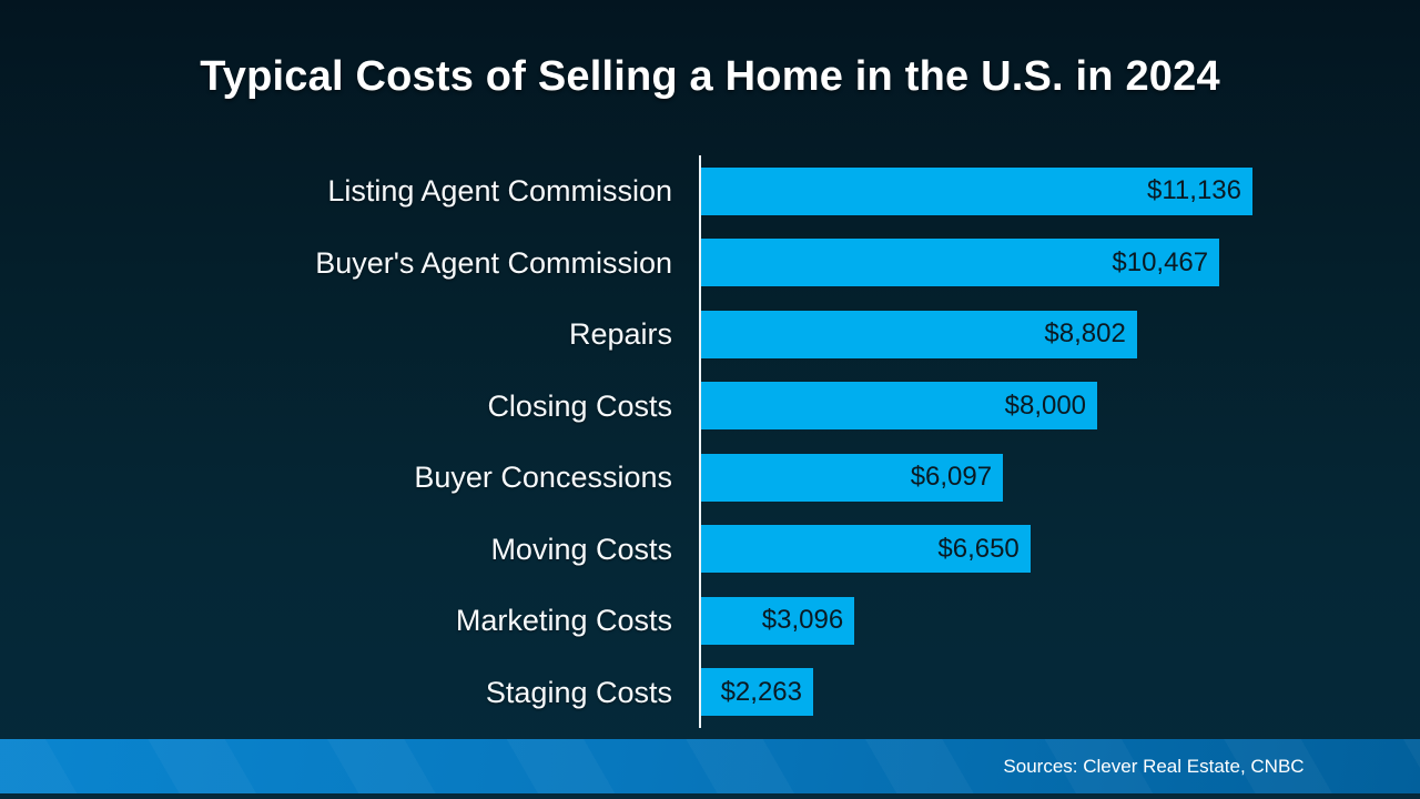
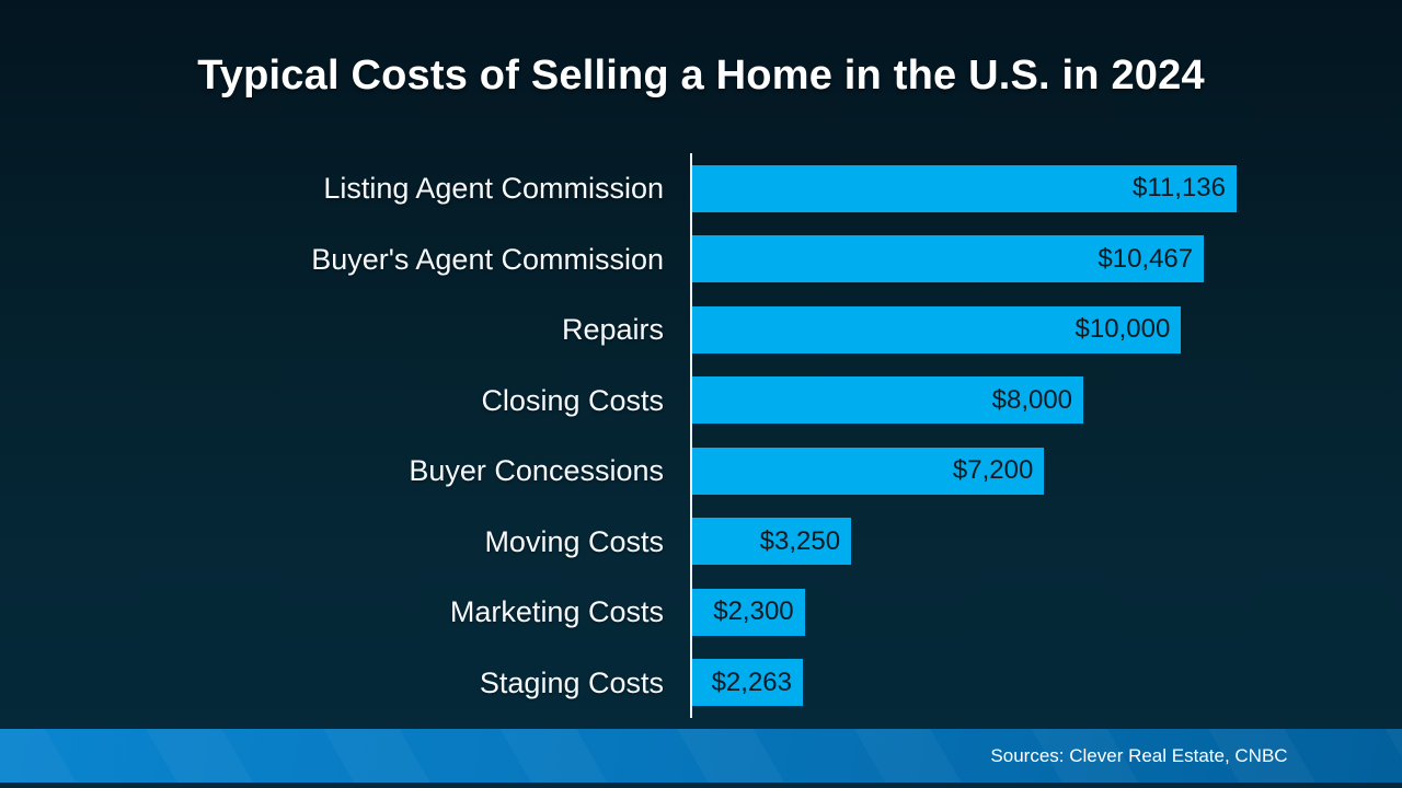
Repairs: $8,802 -> $10,000
Buyer Concessions: $6,097 -> $7,200
Moving Costs: $6,650 -> $3,250
Marketing Costs: $3,096 -> $2,300
